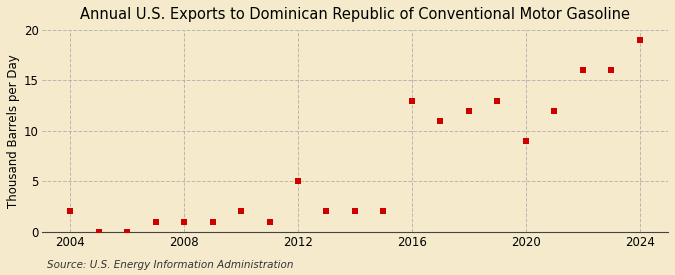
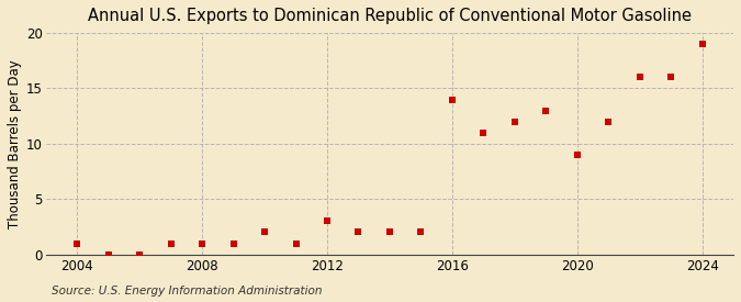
2004: 2 -> 1
2012: 5 -> 3
2016: 13 -> 14
